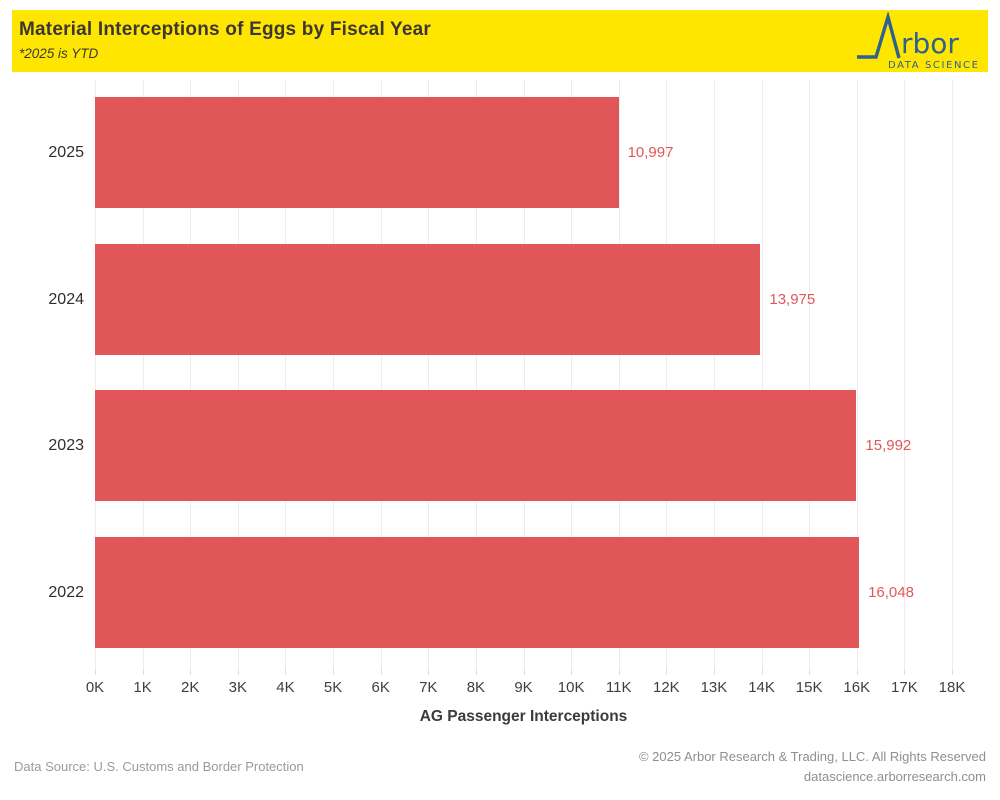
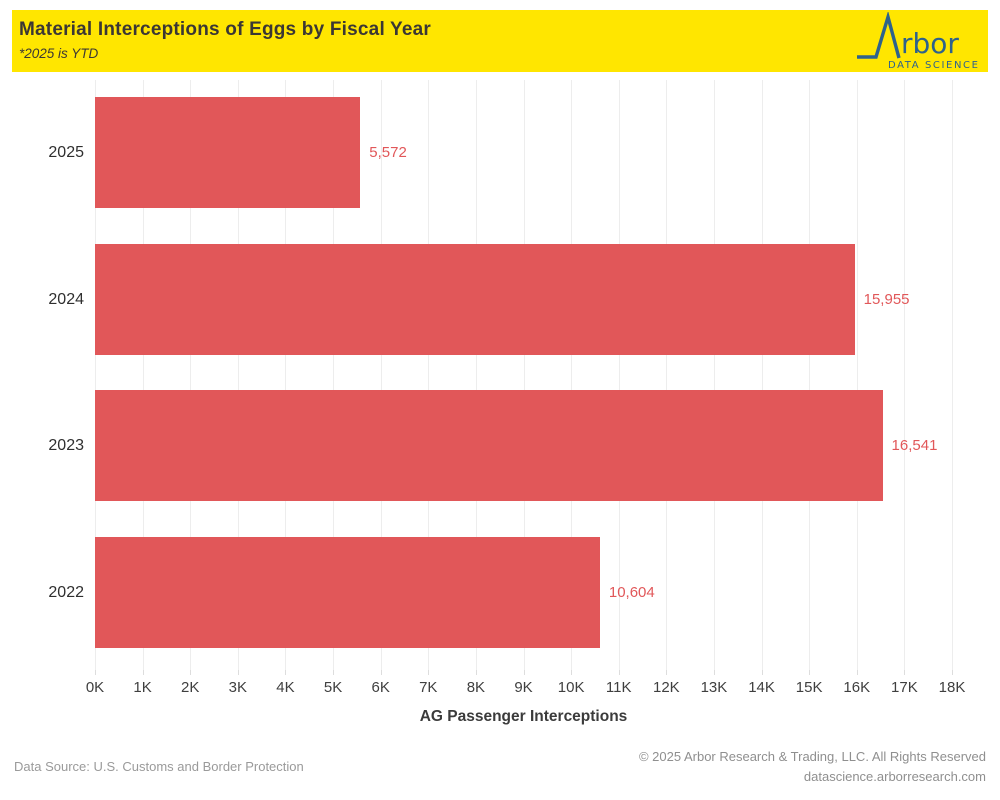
2025: 10,997 -> 5,572
2024: 13,975 -> 15,955
2023: 15,992 -> 16,541
2022: 16,048 -> 10,604
